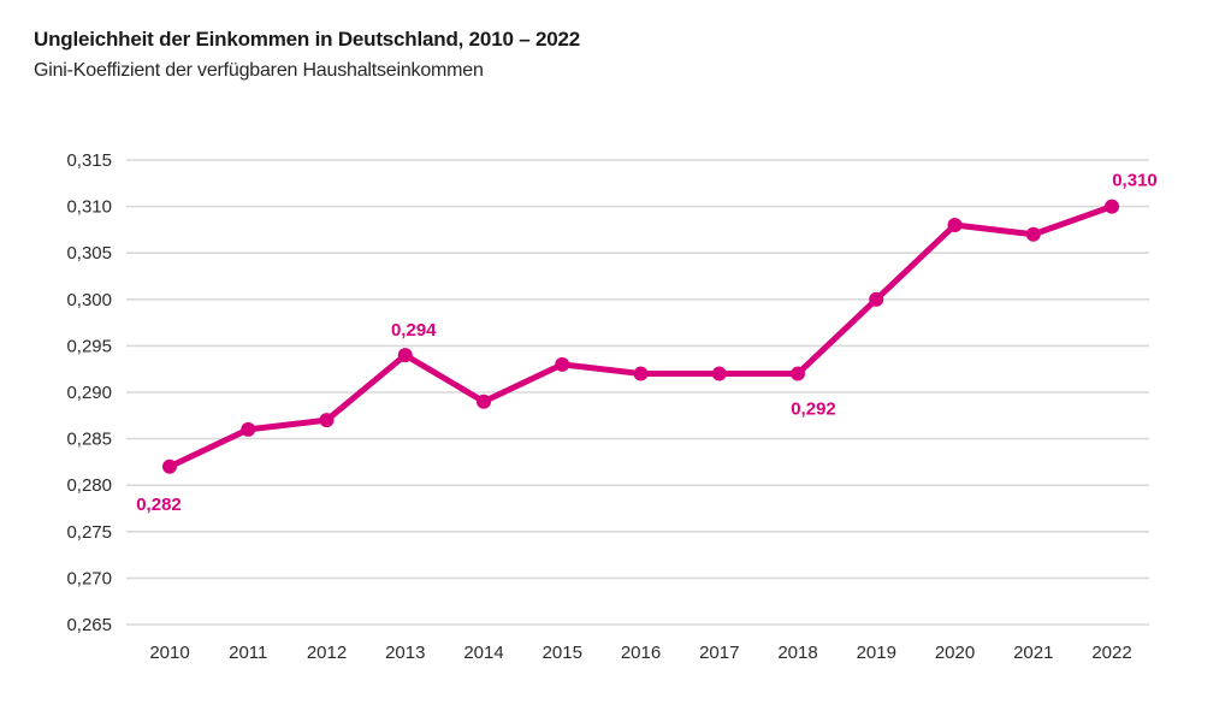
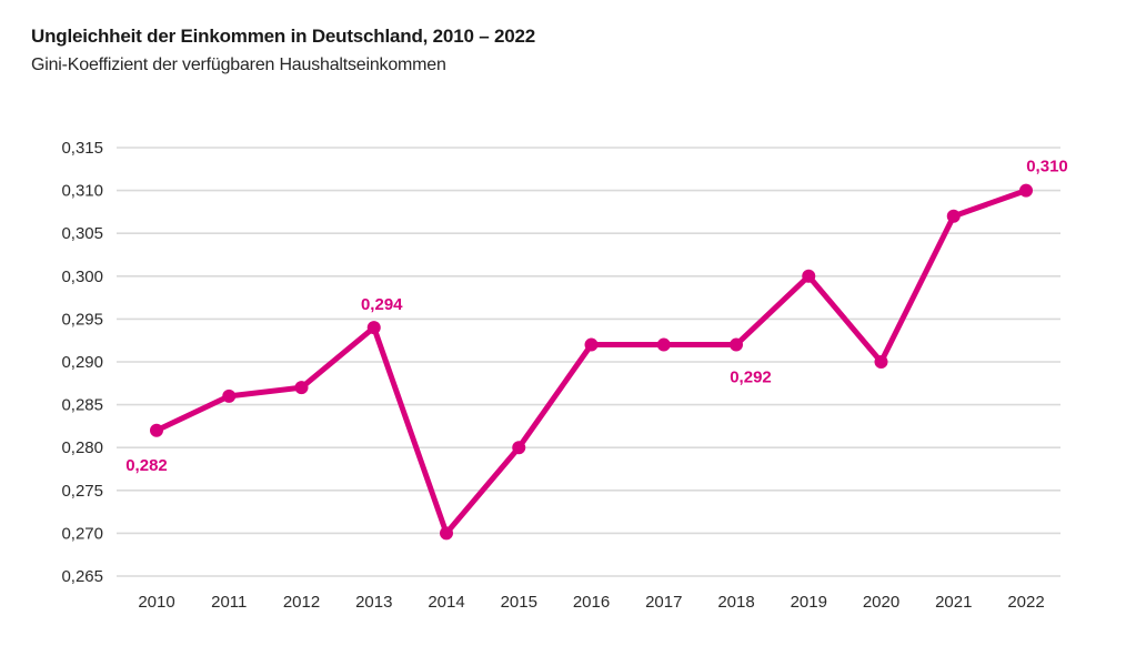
2014: 0,29 -> 0,27
2015: 0,29 -> 0,28
2020: 0,31 -> 0,29
